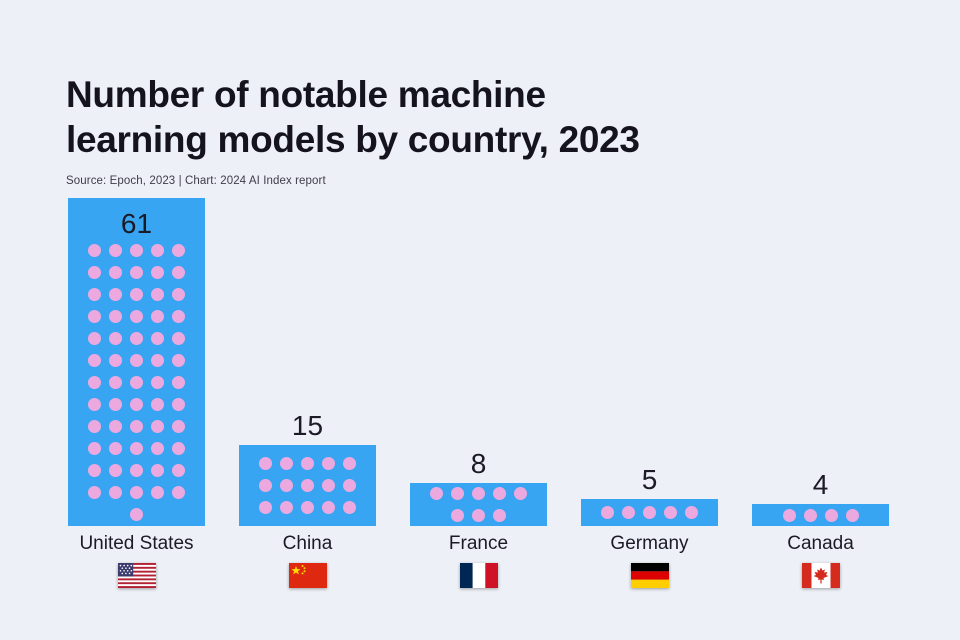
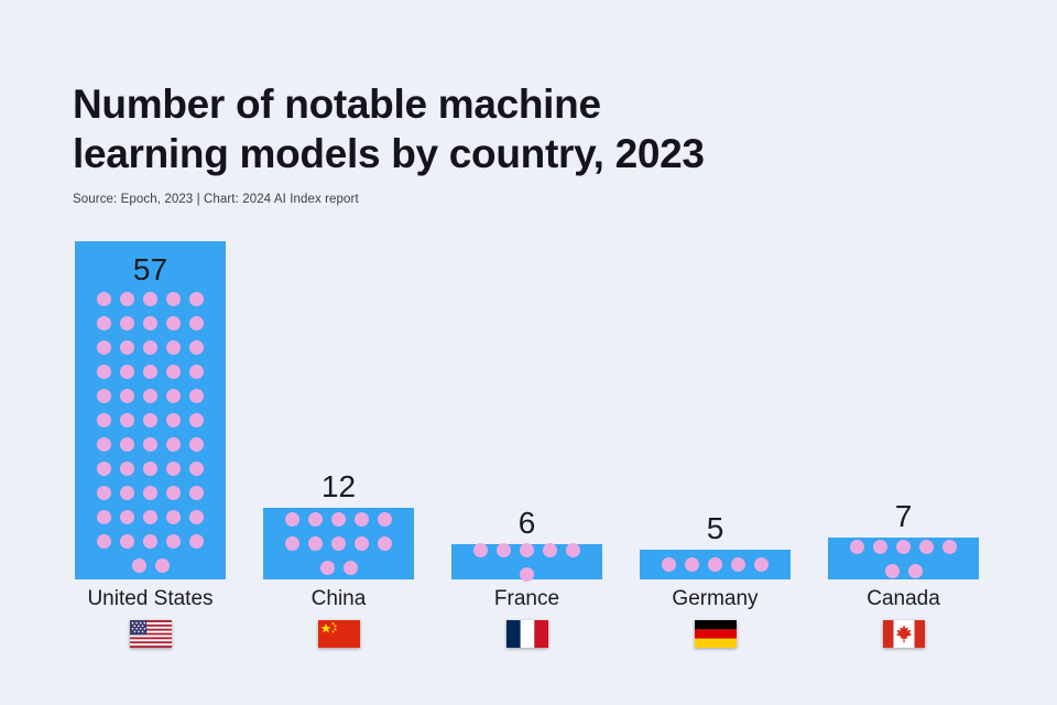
United States: 61 -> 57
China: 15 -> 12
France: 8 -> 6
Canada: 4 -> 7
